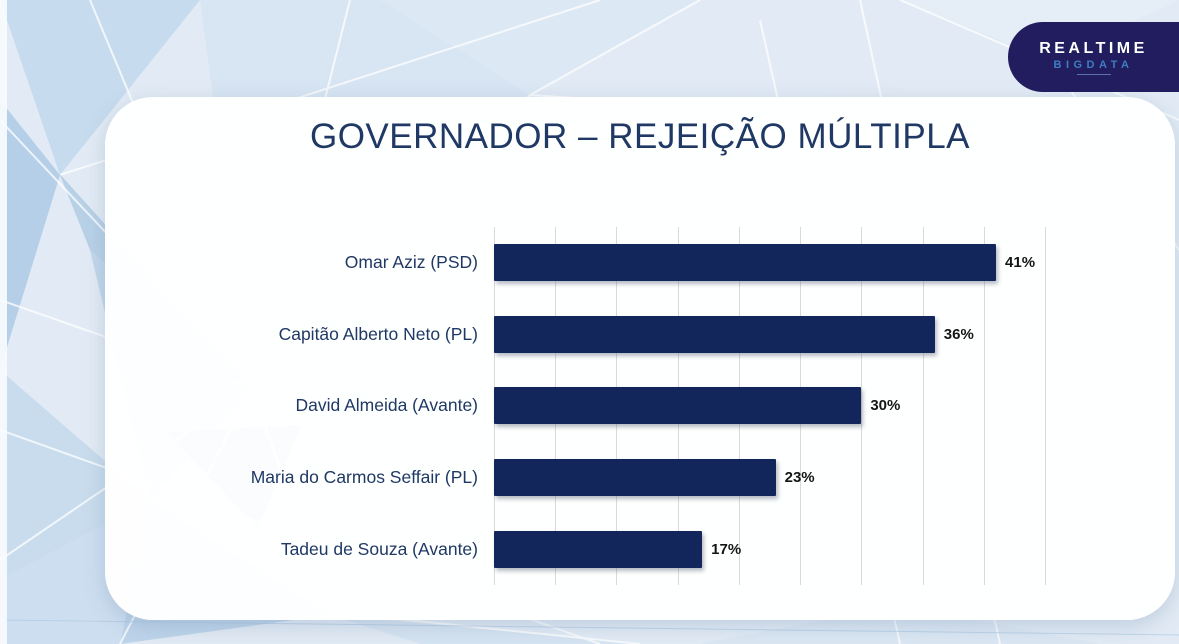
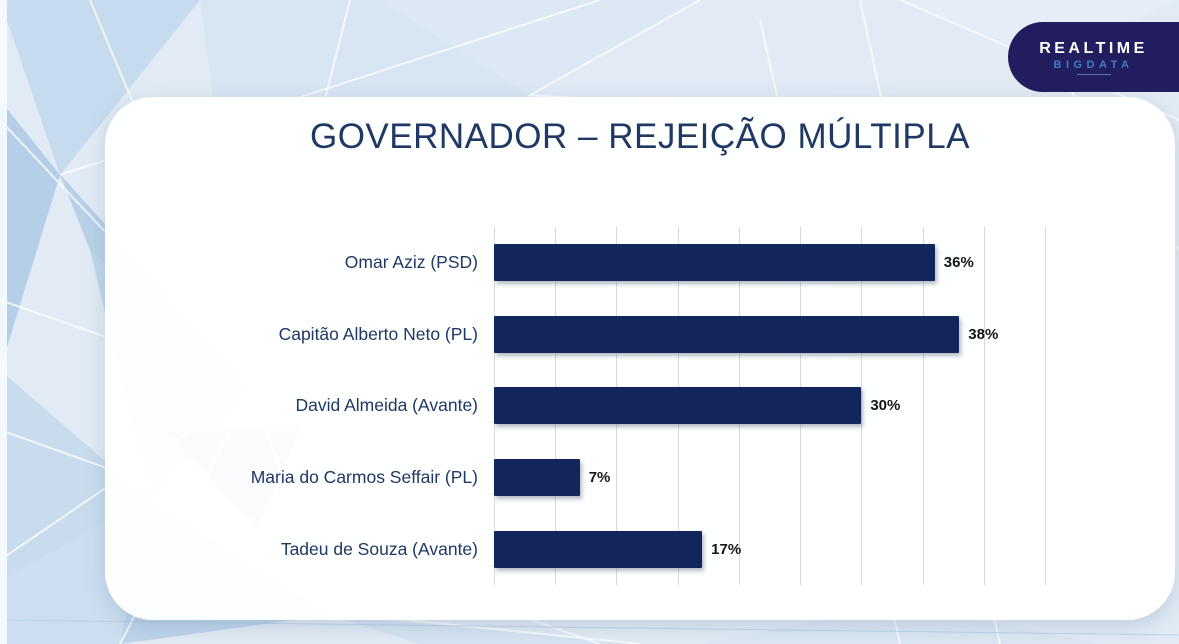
Omar Aziz (PSD): 41% -> 36%
Capitão Alberto Neto (PL): 36% -> 38%
Maria do Carmos Seffair (PL): 23% -> 7%
